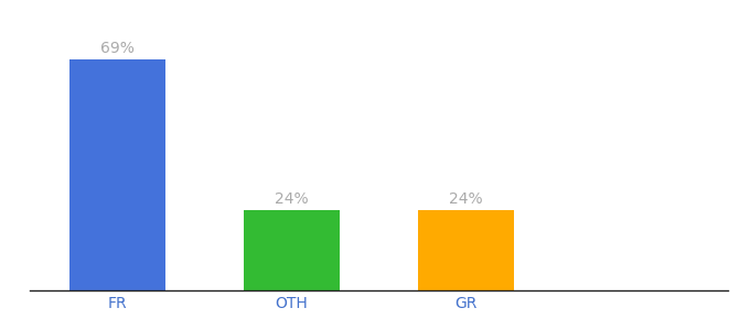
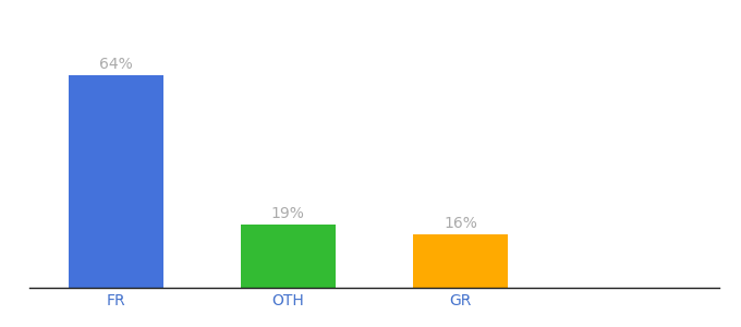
FR: 69% -> 64%
OTH: 24% -> 19%
GR: 24% -> 16%
